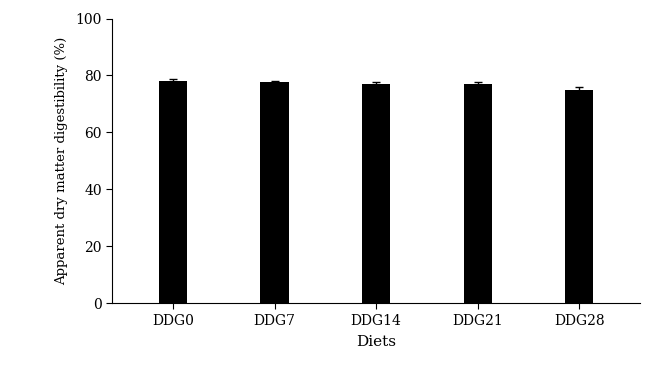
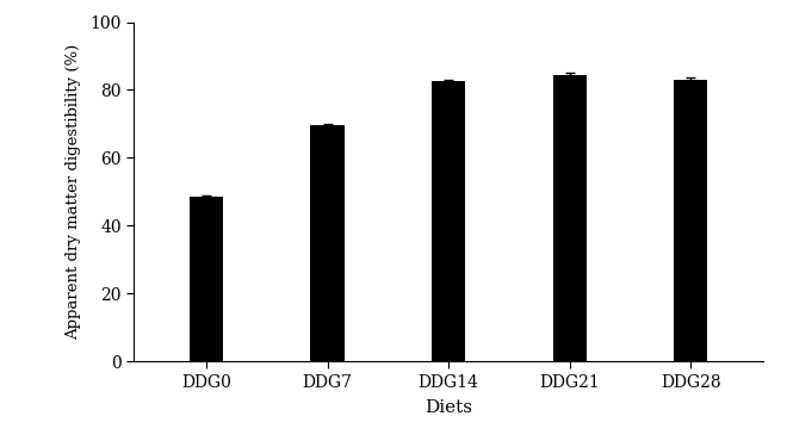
DDG0: 78.0 -> 48.5
DDG7: 77.6 -> 69.5
DDG14: 77.1 -> 82.5
DDG21: 77.1 -> 84.5
DDG28: 75.0 -> 83.0
